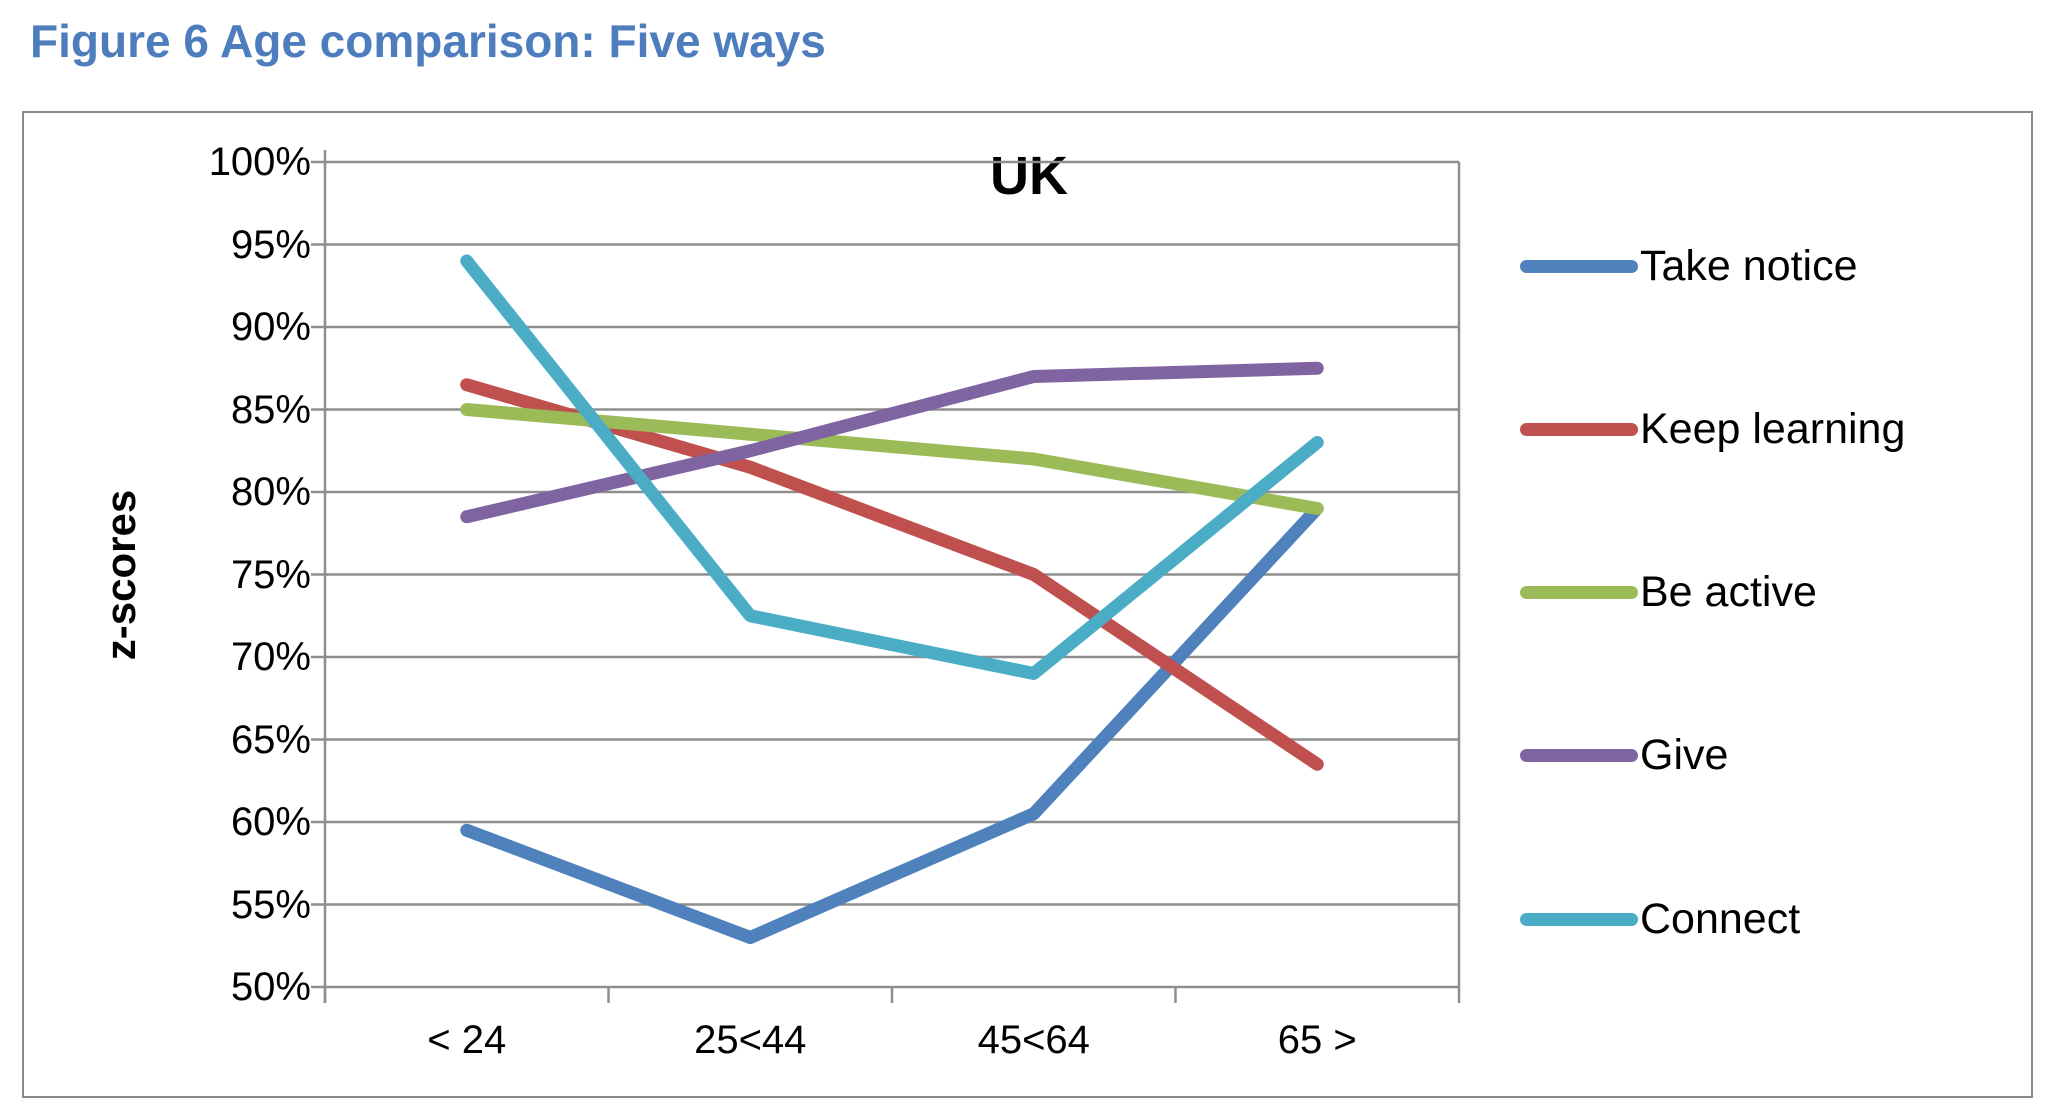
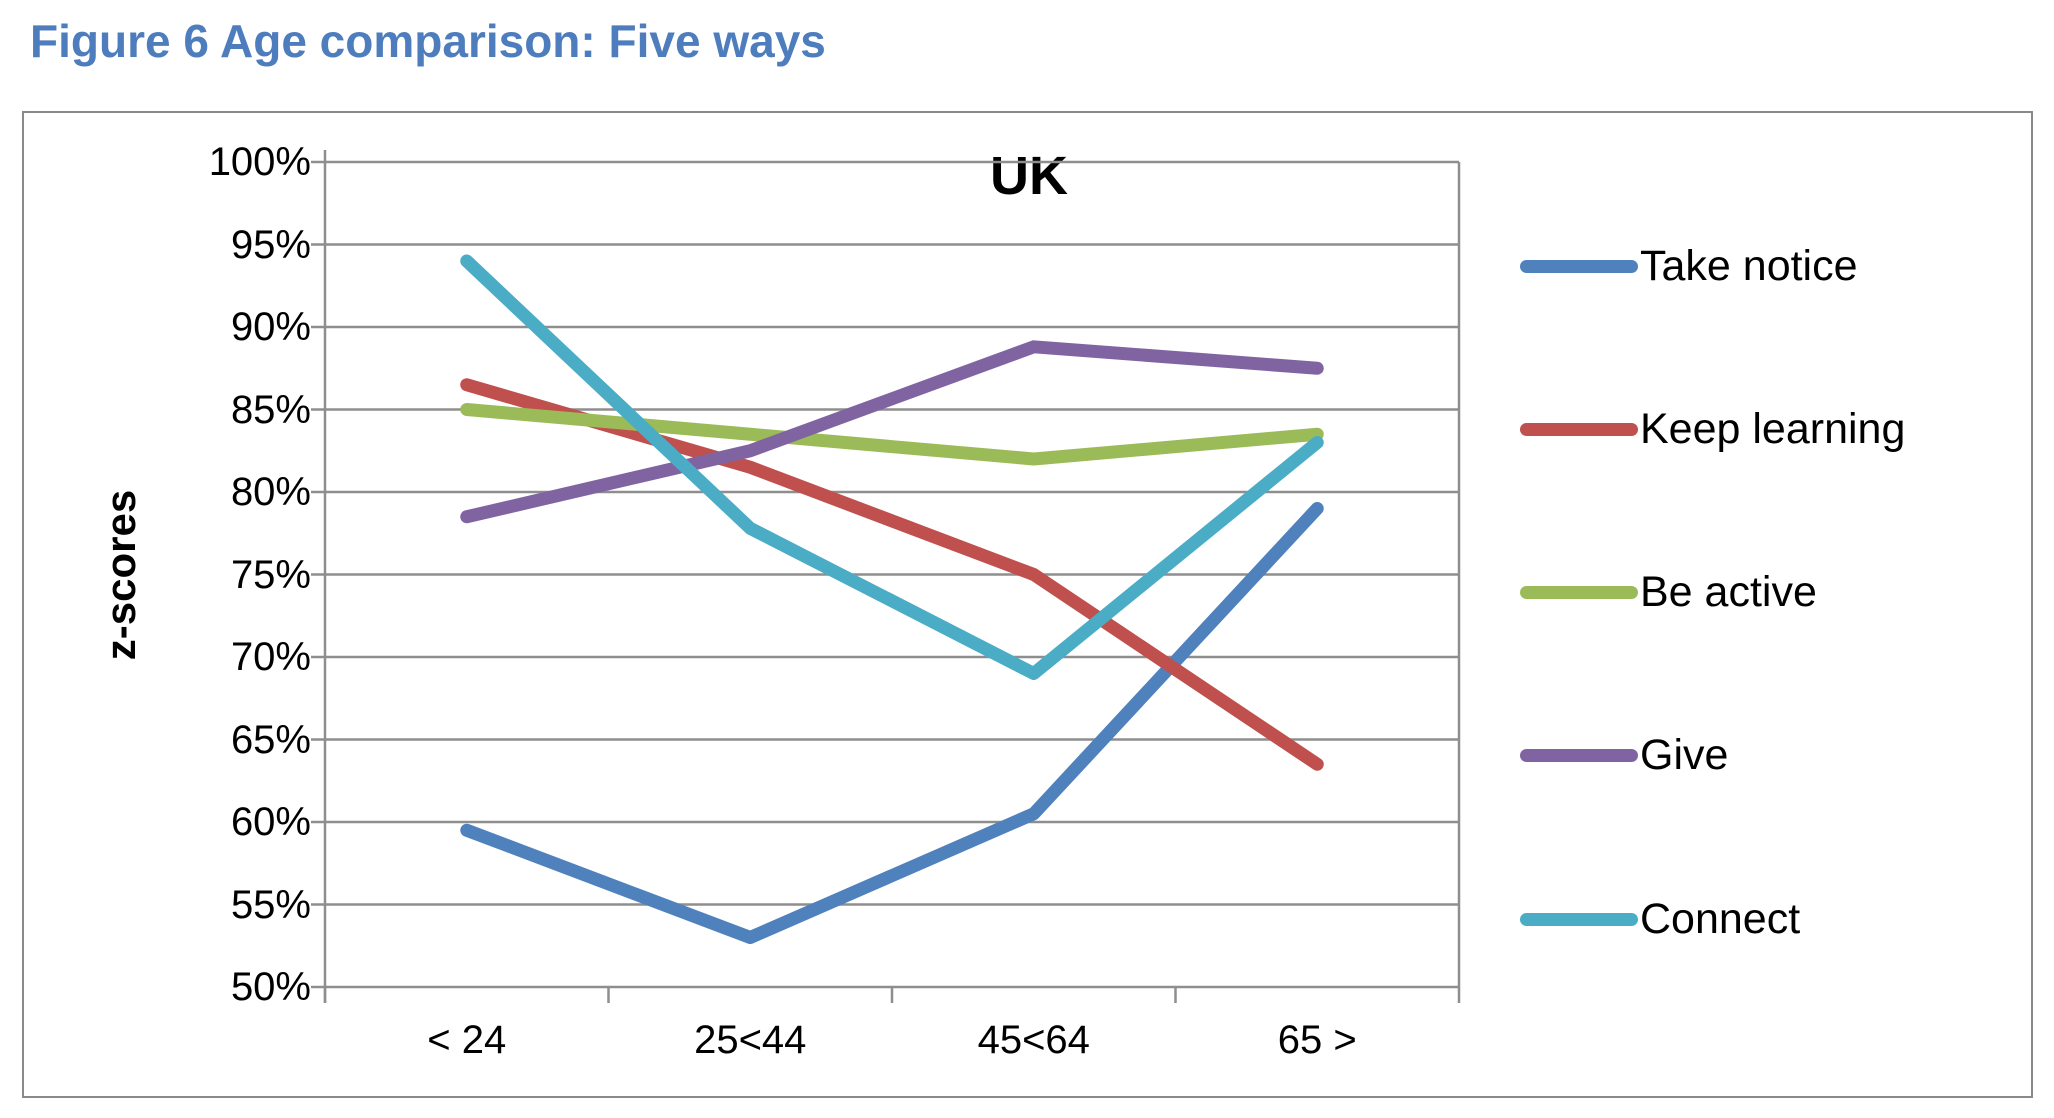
Connect/25<44: 72.5% -> 77.8%
Give/45<64: 87.0% -> 88.8%
Be active/65 >: 79.0% -> 83.5%
